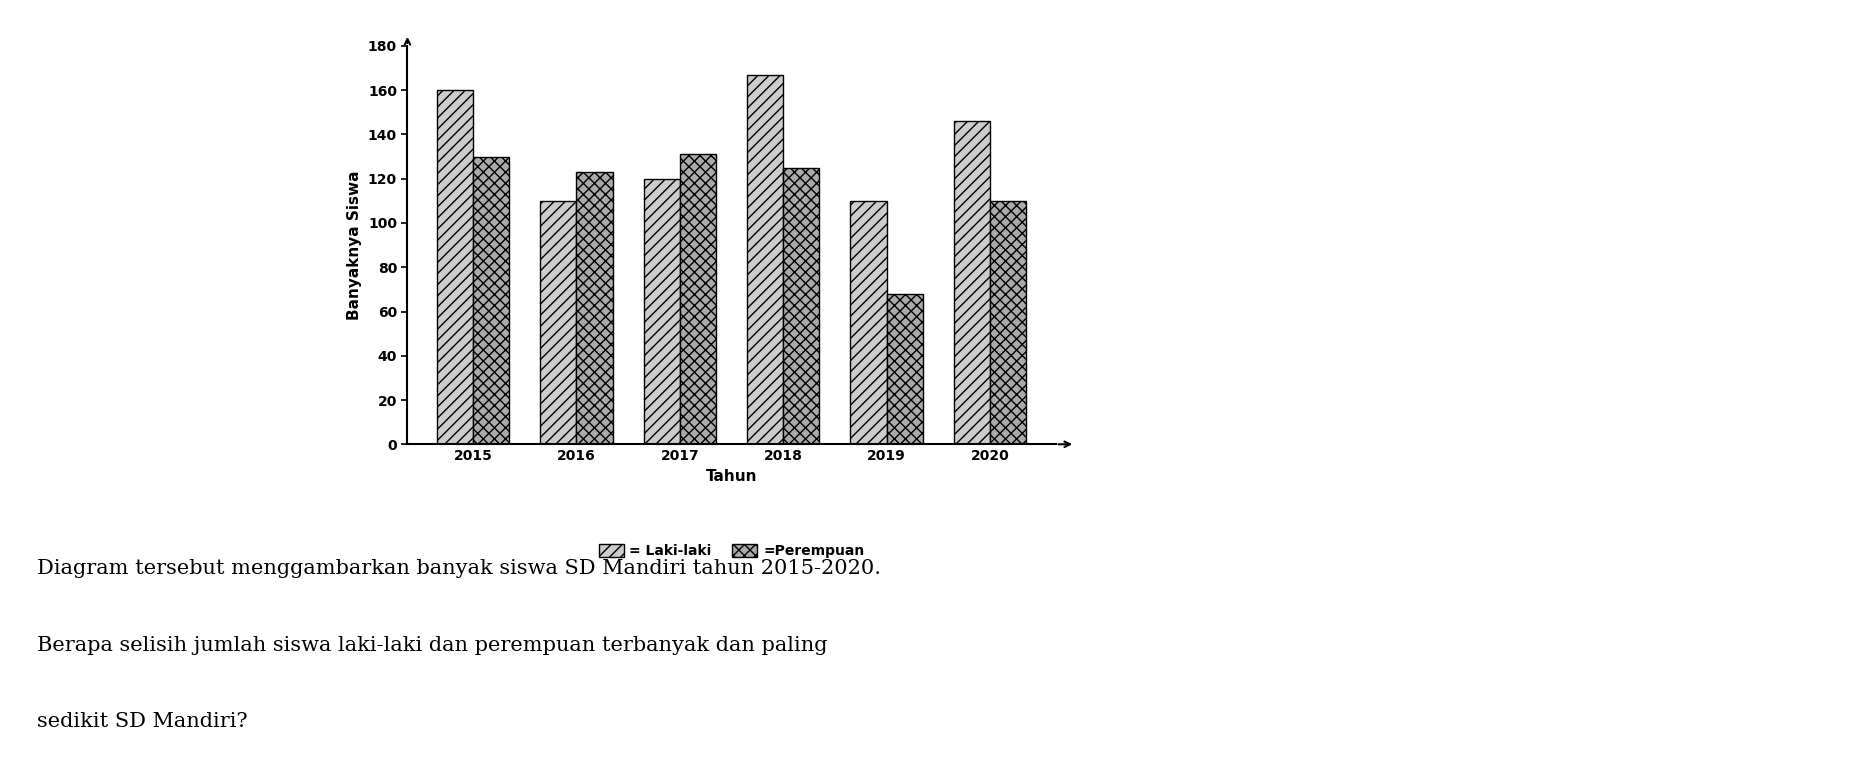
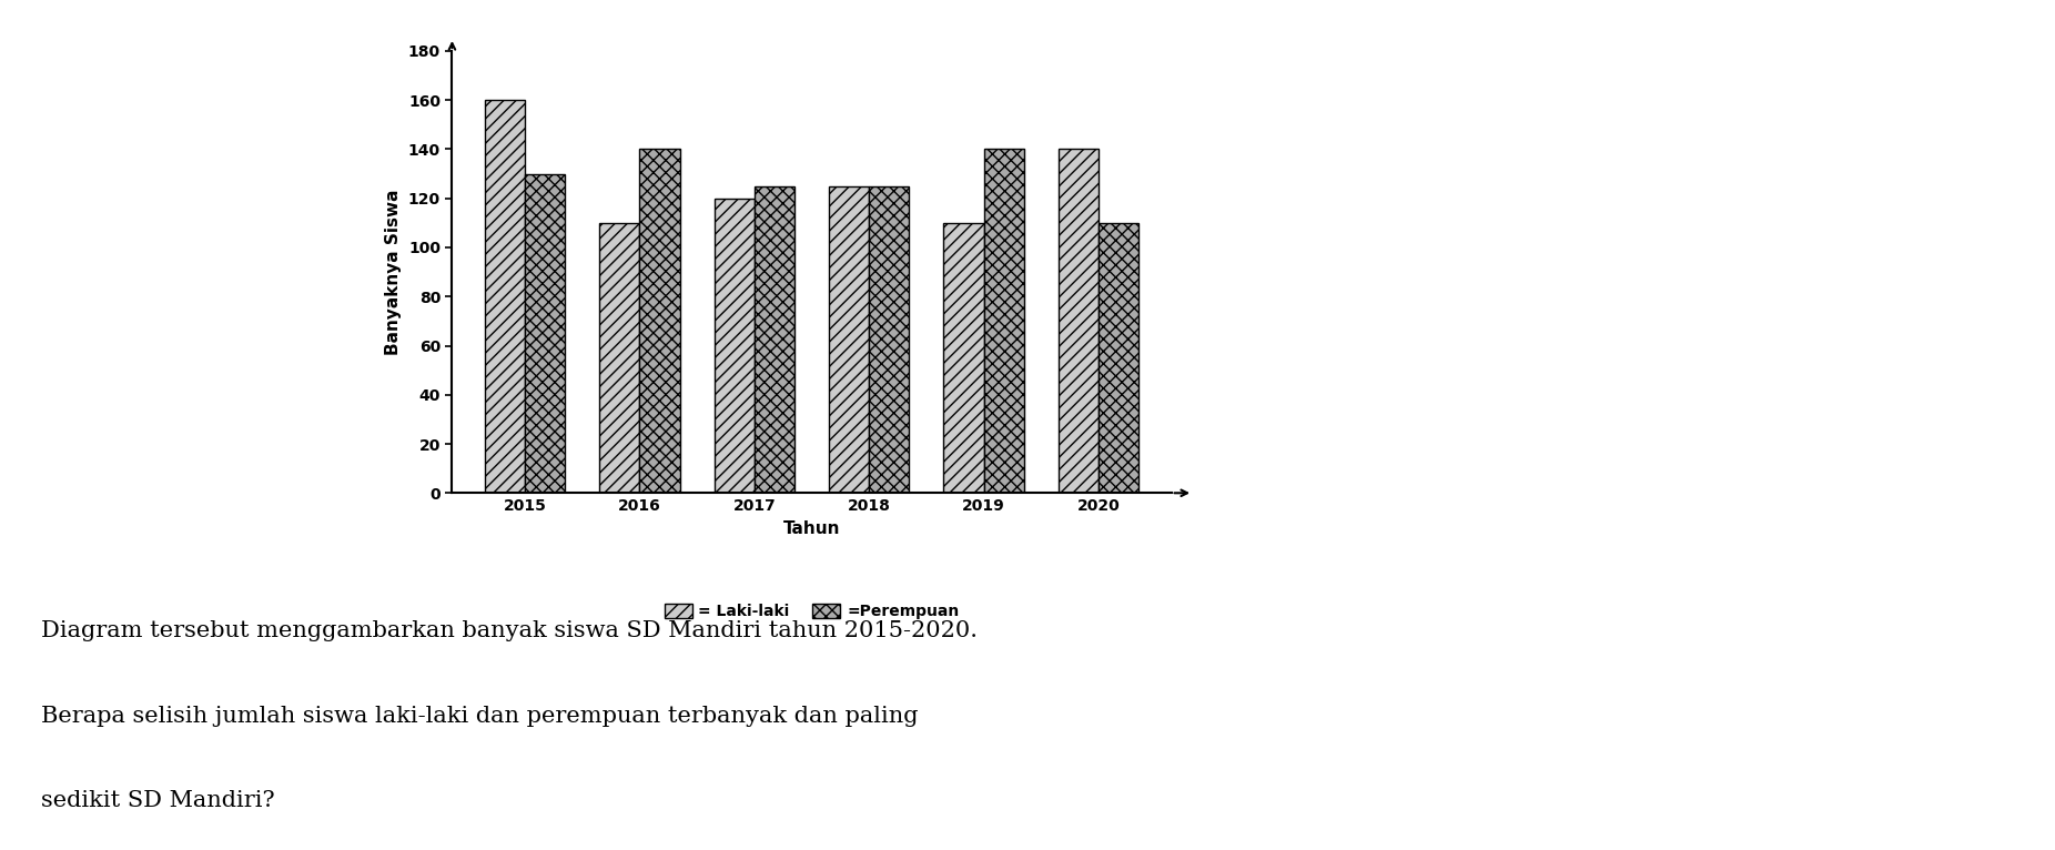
=Perempuan/2016: 123 -> 140
=Perempuan/2017: 131 -> 125
= Laki-laki/2018: 167 -> 125
=Perempuan/2019: 68 -> 140
= Laki-laki/2020: 146 -> 140
